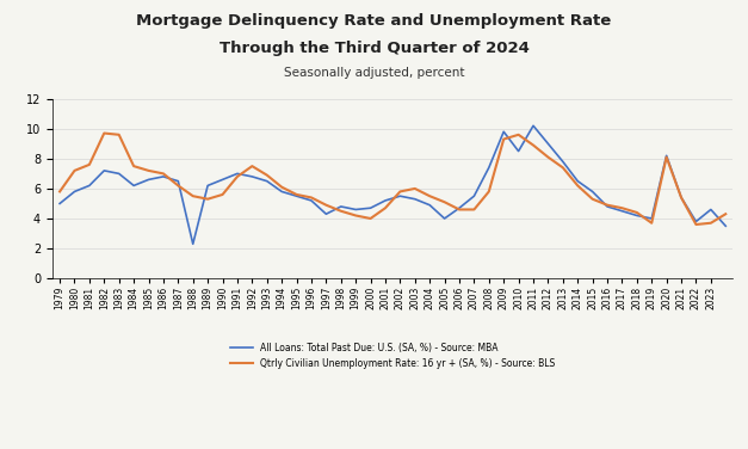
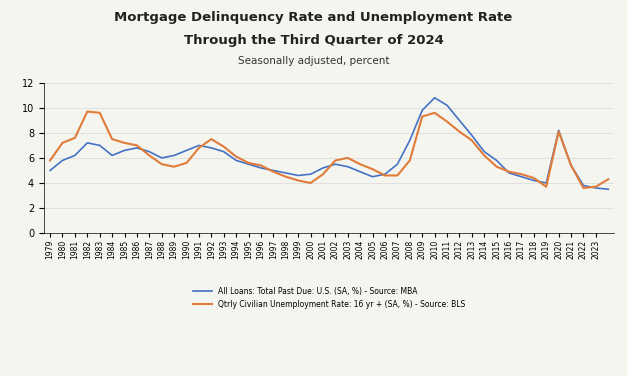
All Loans: Total Past Due: U.S. (SA, %) - Source: MBA/1988: 2.3 -> 6.0
All Loans: Total Past Due: U.S. (SA, %) - Source: MBA/1997: 4.3 -> 5.0
All Loans: Total Past Due: U.S. (SA, %) - Source: MBA/2005: 4.0 -> 4.5
All Loans: Total Past Due: U.S. (SA, %) - Source: MBA/2010: 8.5 -> 10.8
All Loans: Total Past Due: U.S. (SA, %) - Source: MBA/2023: 4.6 -> 3.6
